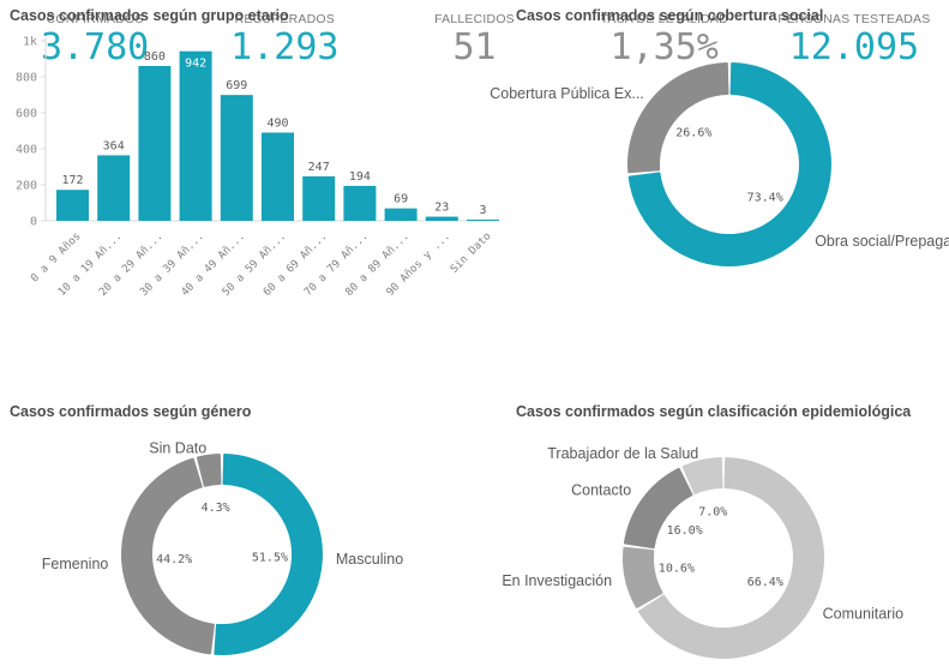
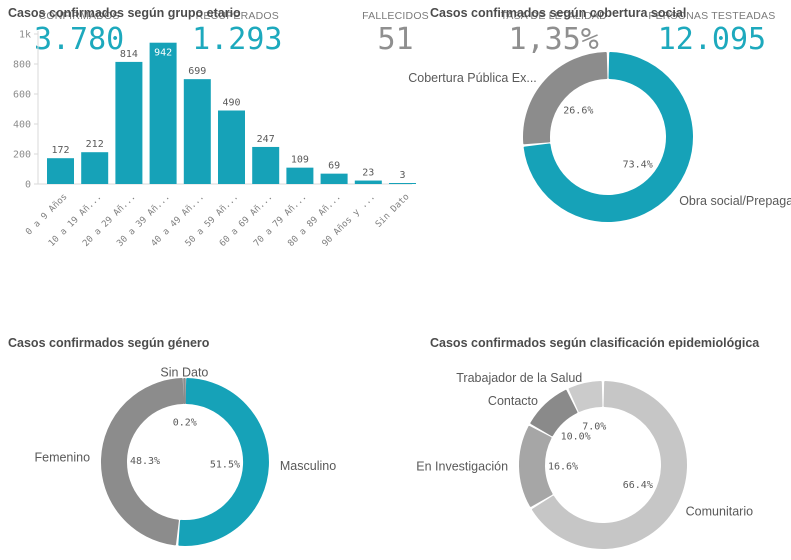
Casos confirmados según grupo etario/10 a 19 Añ...: 364 -> 212
Casos confirmados según grupo etario/20 a 29 Añ...: 860 -> 814
Casos confirmados según grupo etario/70 a 79 Añ...: 194 -> 109
Casos confirmados según género/Femenino: 44.2% -> 48.3%
Casos confirmados según género/Sin Dato: 4.3% -> 0.2%
Casos confirmados según clasificación epidemiológica/En Investigación: 10.6% -> 16.6%
Casos confirmados según clasificación epidemiológica/Contacto: 16.0% -> 10.0%
